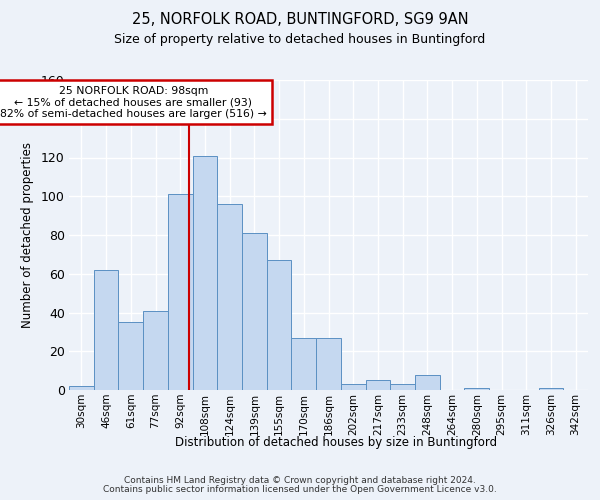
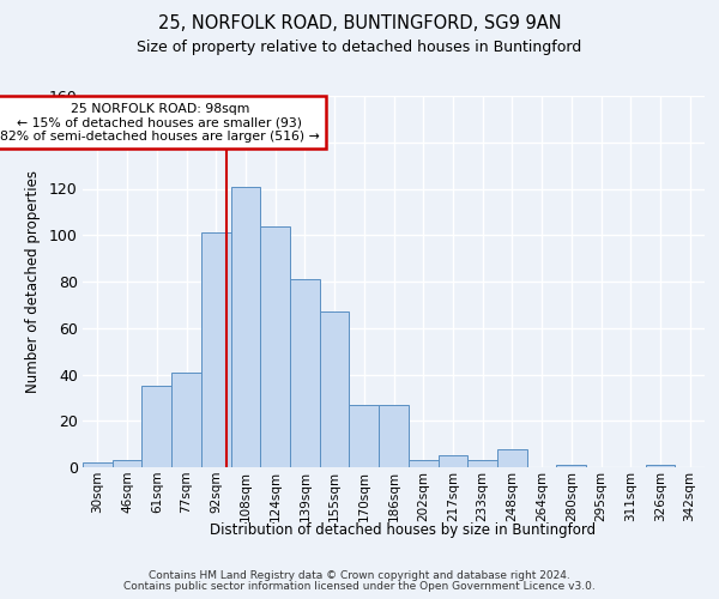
46sqm: 62 -> 3
124sqm: 96 -> 104
